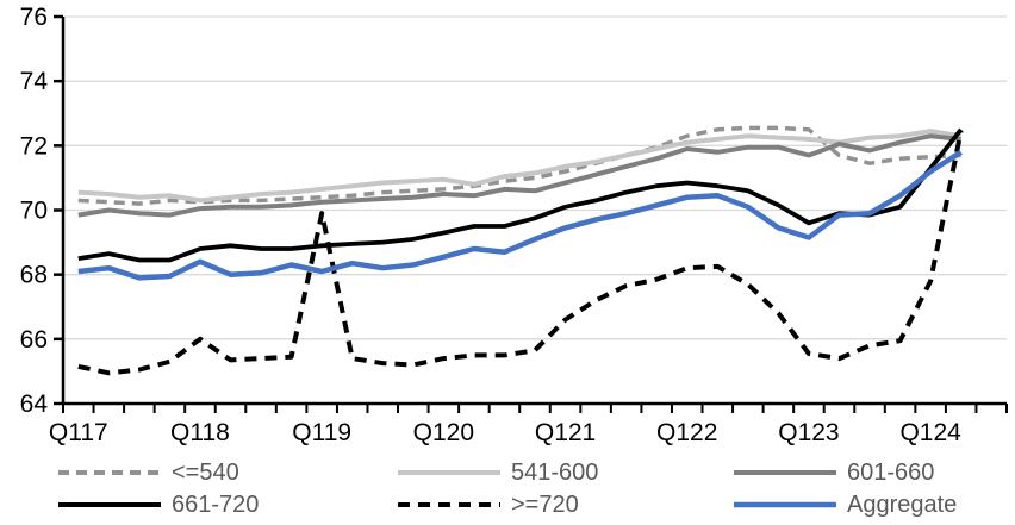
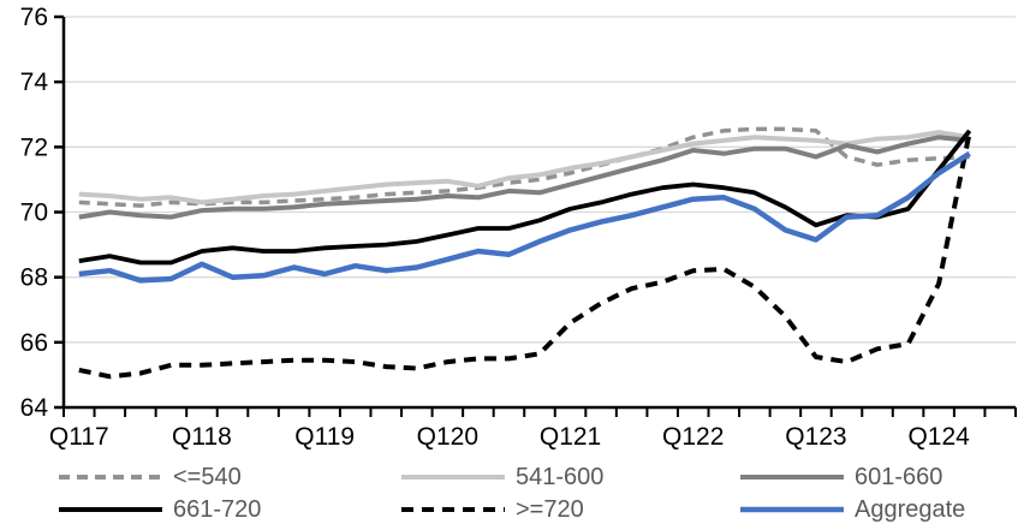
>=720/Q118: 66.0 -> 65.3
>=720/Q119: 69.9 -> 65.5
